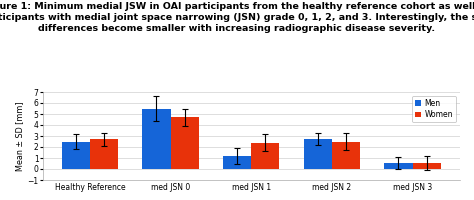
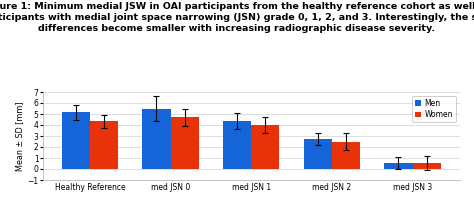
Men/Healthy Reference: 2.5 -> 5.2
Women/Healthy Reference: 2.7 -> 4.3
Men/med JSN 1: 1.2 -> 4.3
Women/med JSN 1: 2.4 -> 4.0
